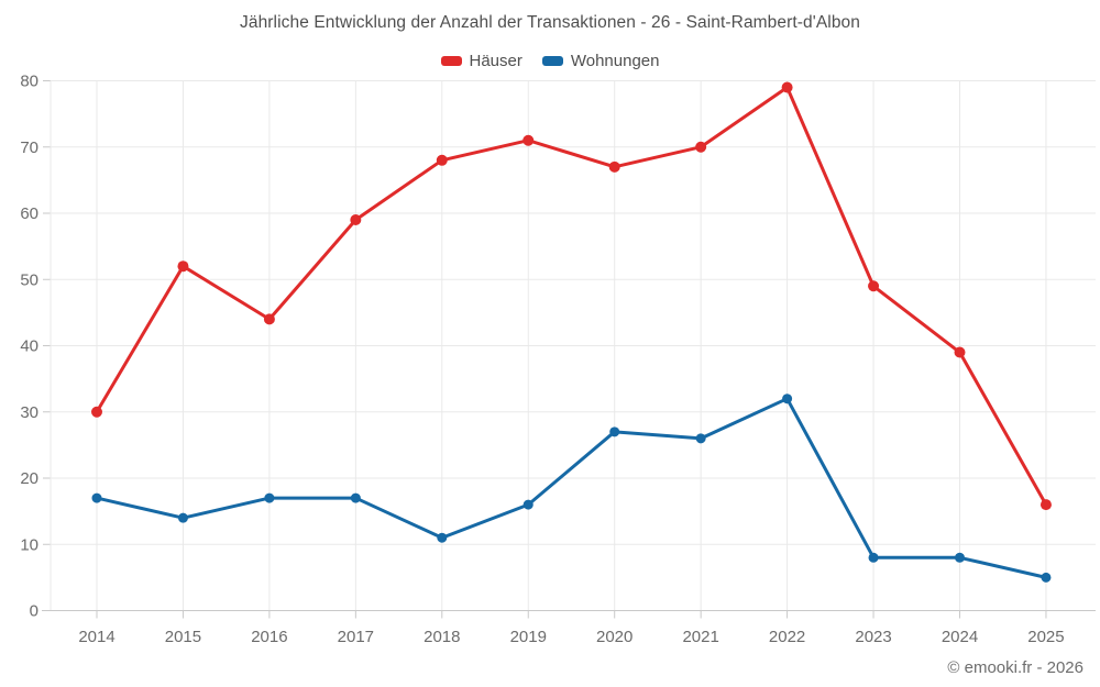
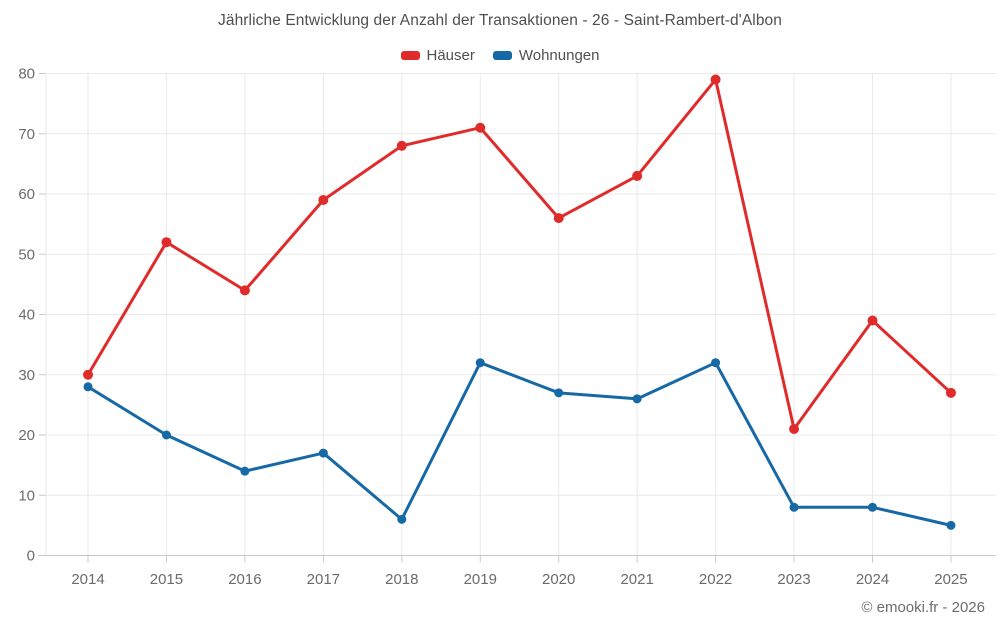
Wohnungen/2014: 17 -> 28
Wohnungen/2015: 14 -> 20
Wohnungen/2016: 17 -> 14
Wohnungen/2018: 11 -> 6
Wohnungen/2019: 16 -> 32
Häuser/2020: 67 -> 56
Häuser/2021: 70 -> 63
Häuser/2023: 49 -> 21
Häuser/2025: 16 -> 27
